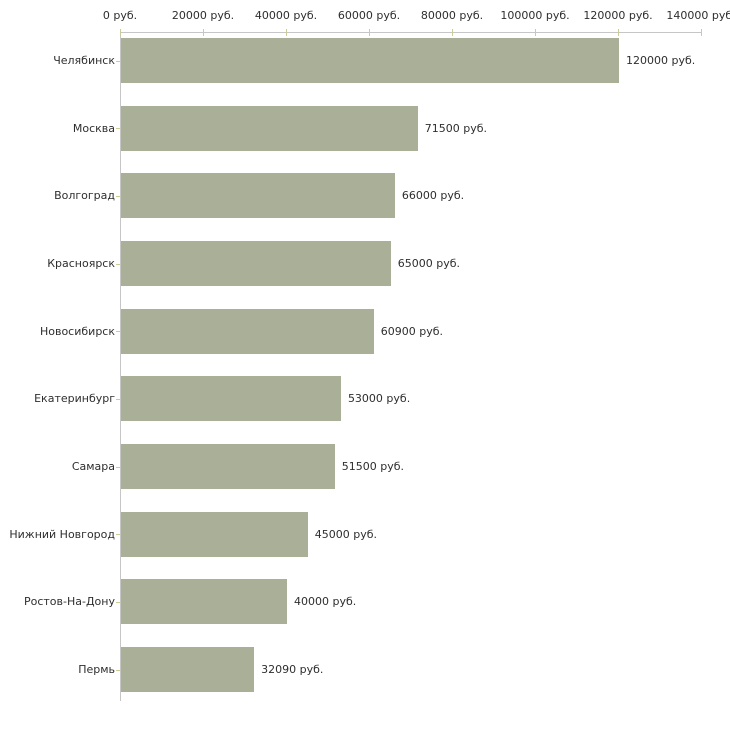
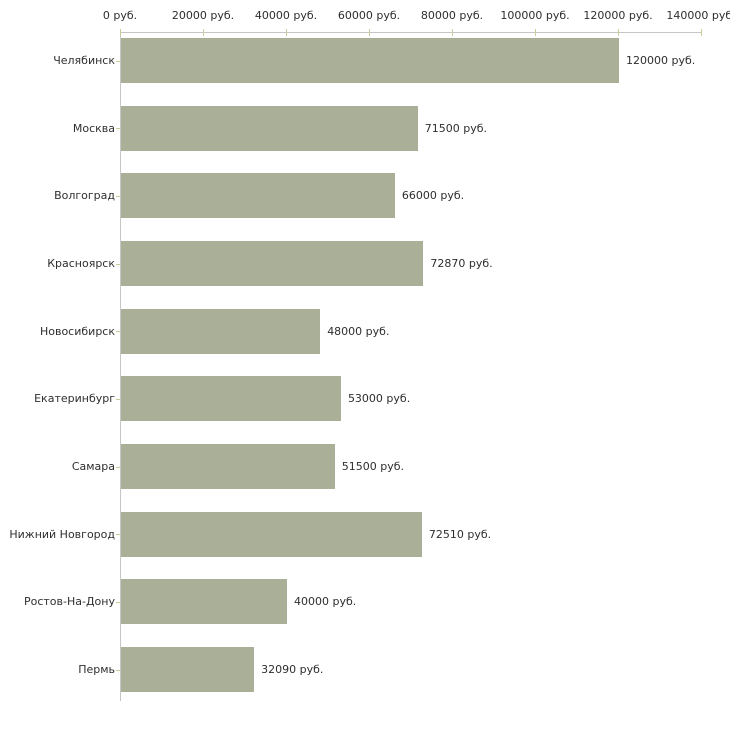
Красноярск: 65000 -> 72870
Новосибирск: 60900 -> 48000
Нижний Новгород: 45000 -> 72510
